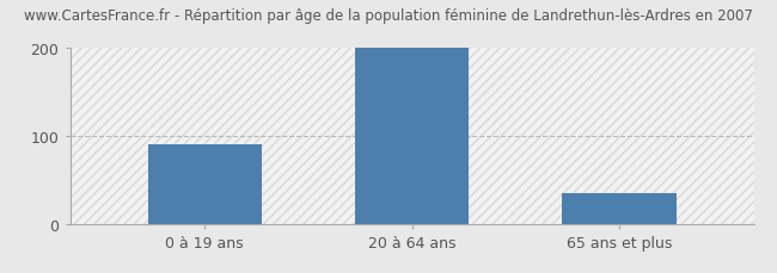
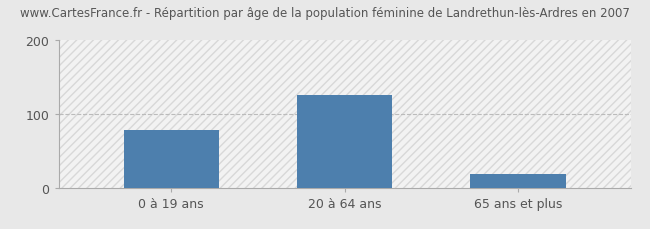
0 à 19 ans: 91 -> 78
20 à 64 ans: 200 -> 126
65 ans et plus: 35 -> 18
